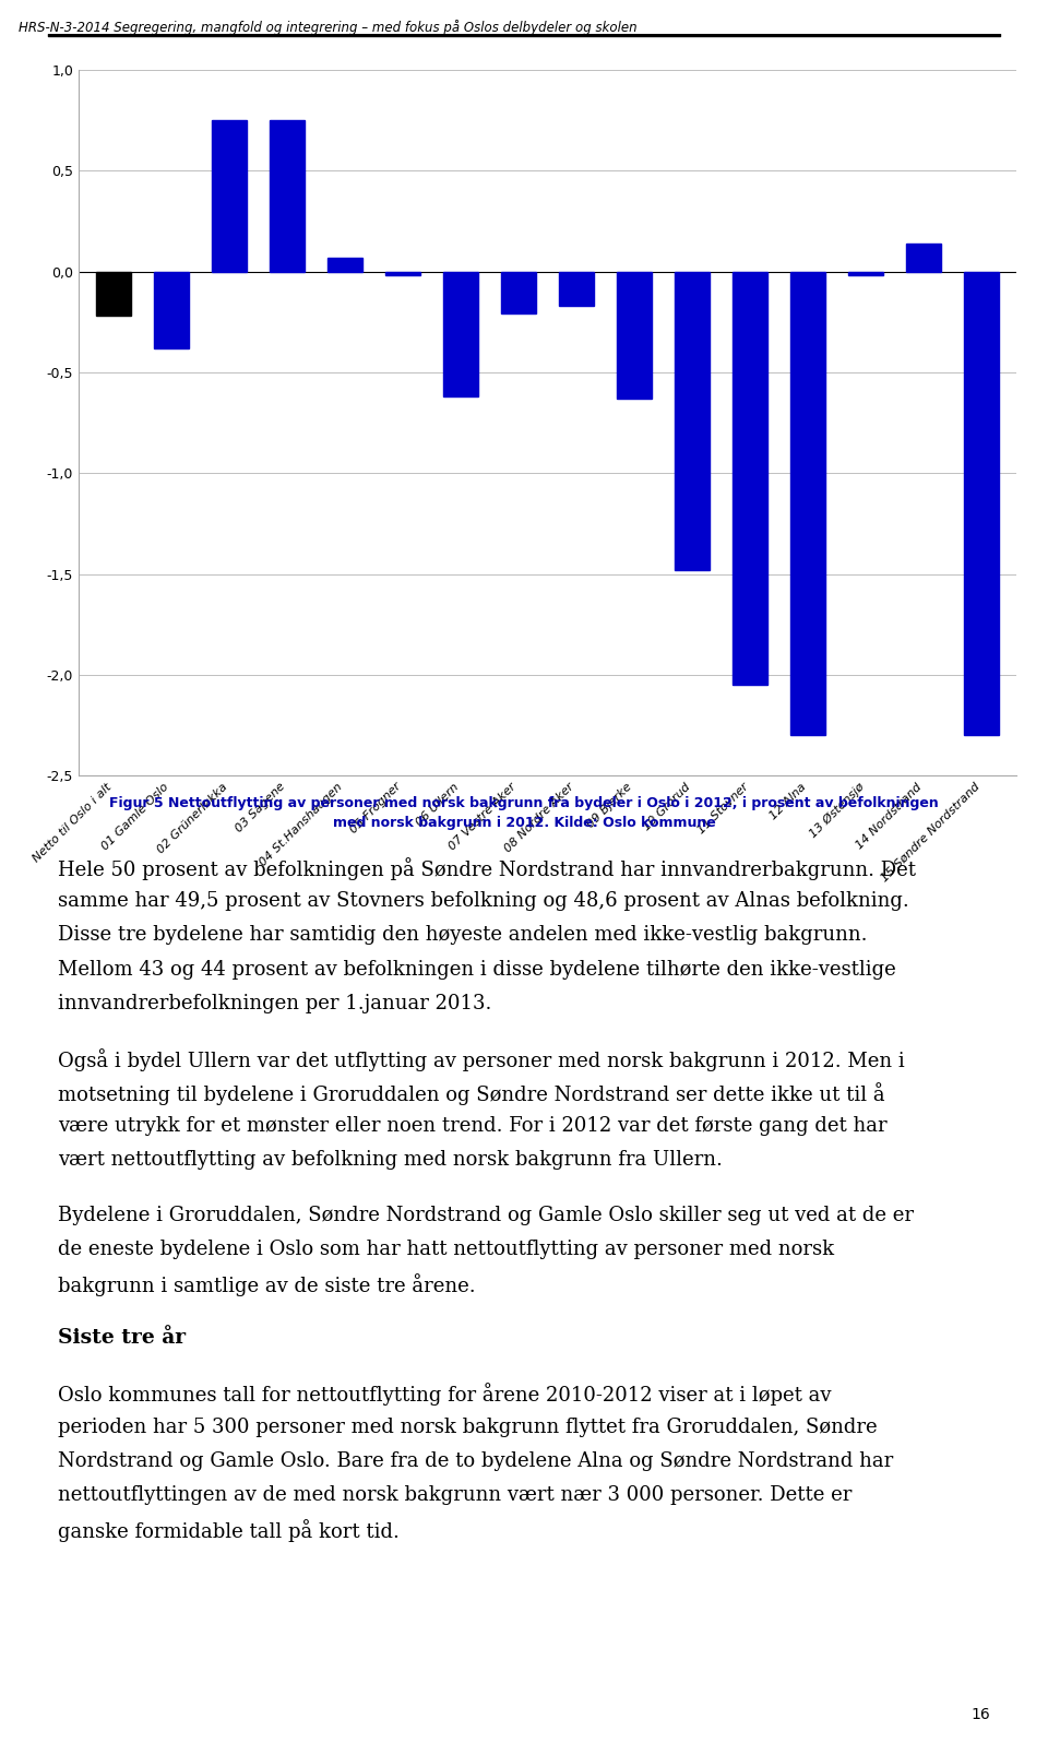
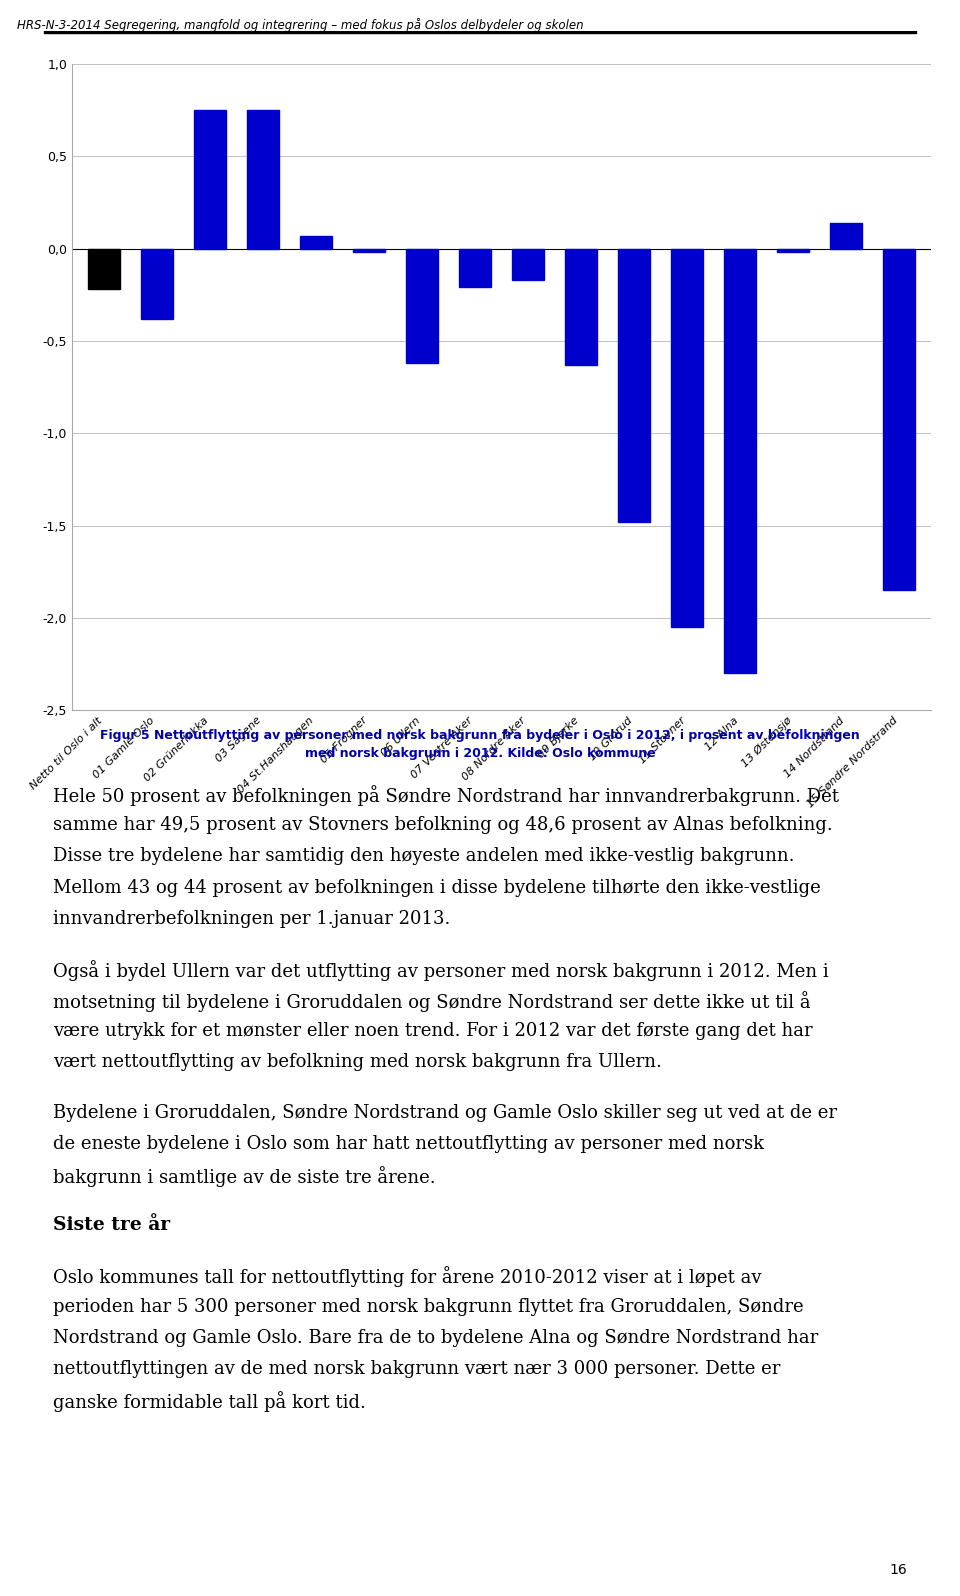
15 Søndre Nordstrand: -2,30 -> -1,85
